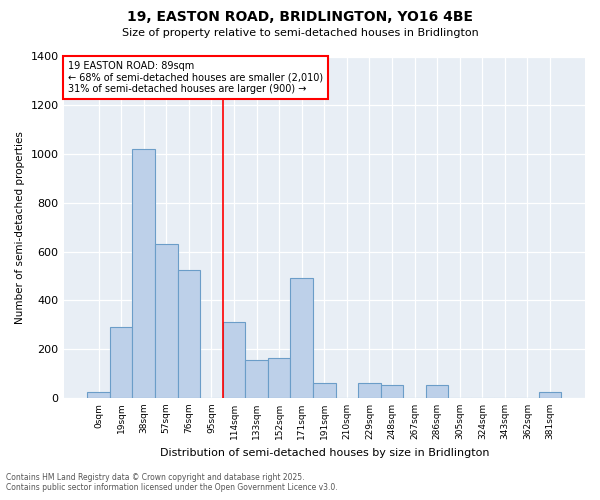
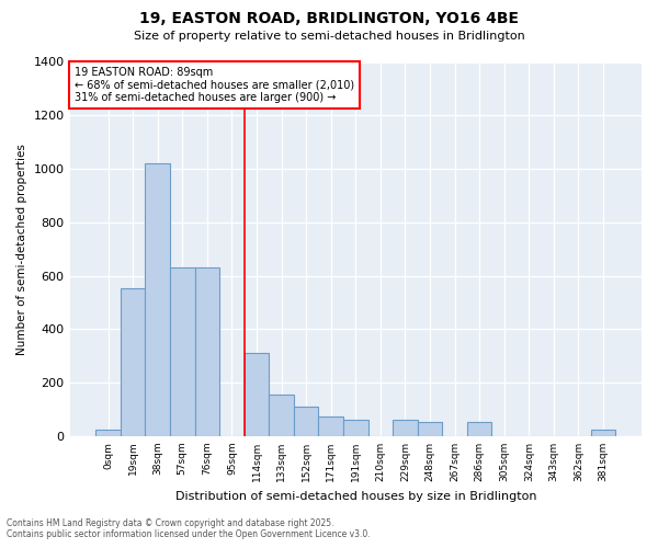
19sqm: 290 -> 555
76sqm: 525 -> 630
152sqm: 165 -> 110
171sqm: 490 -> 75
